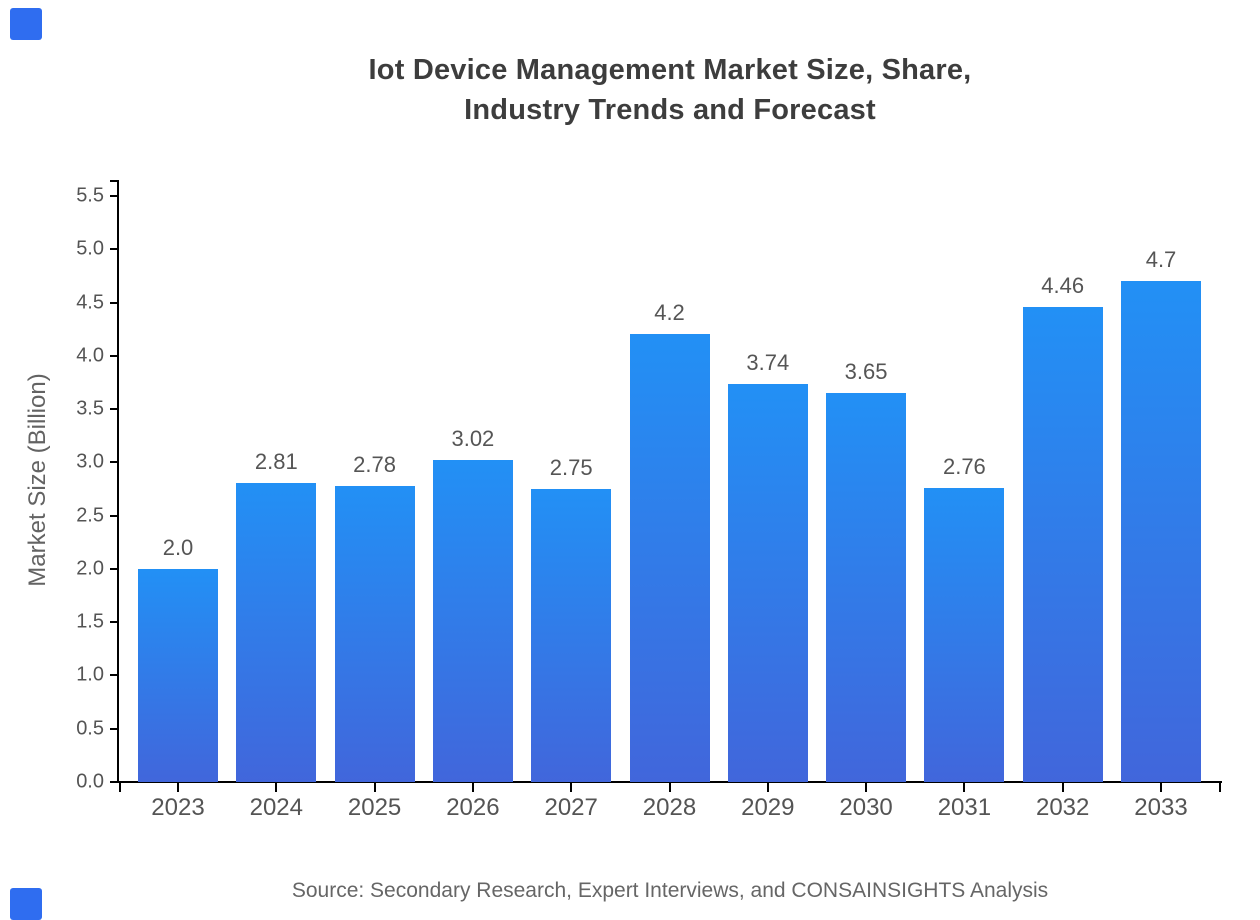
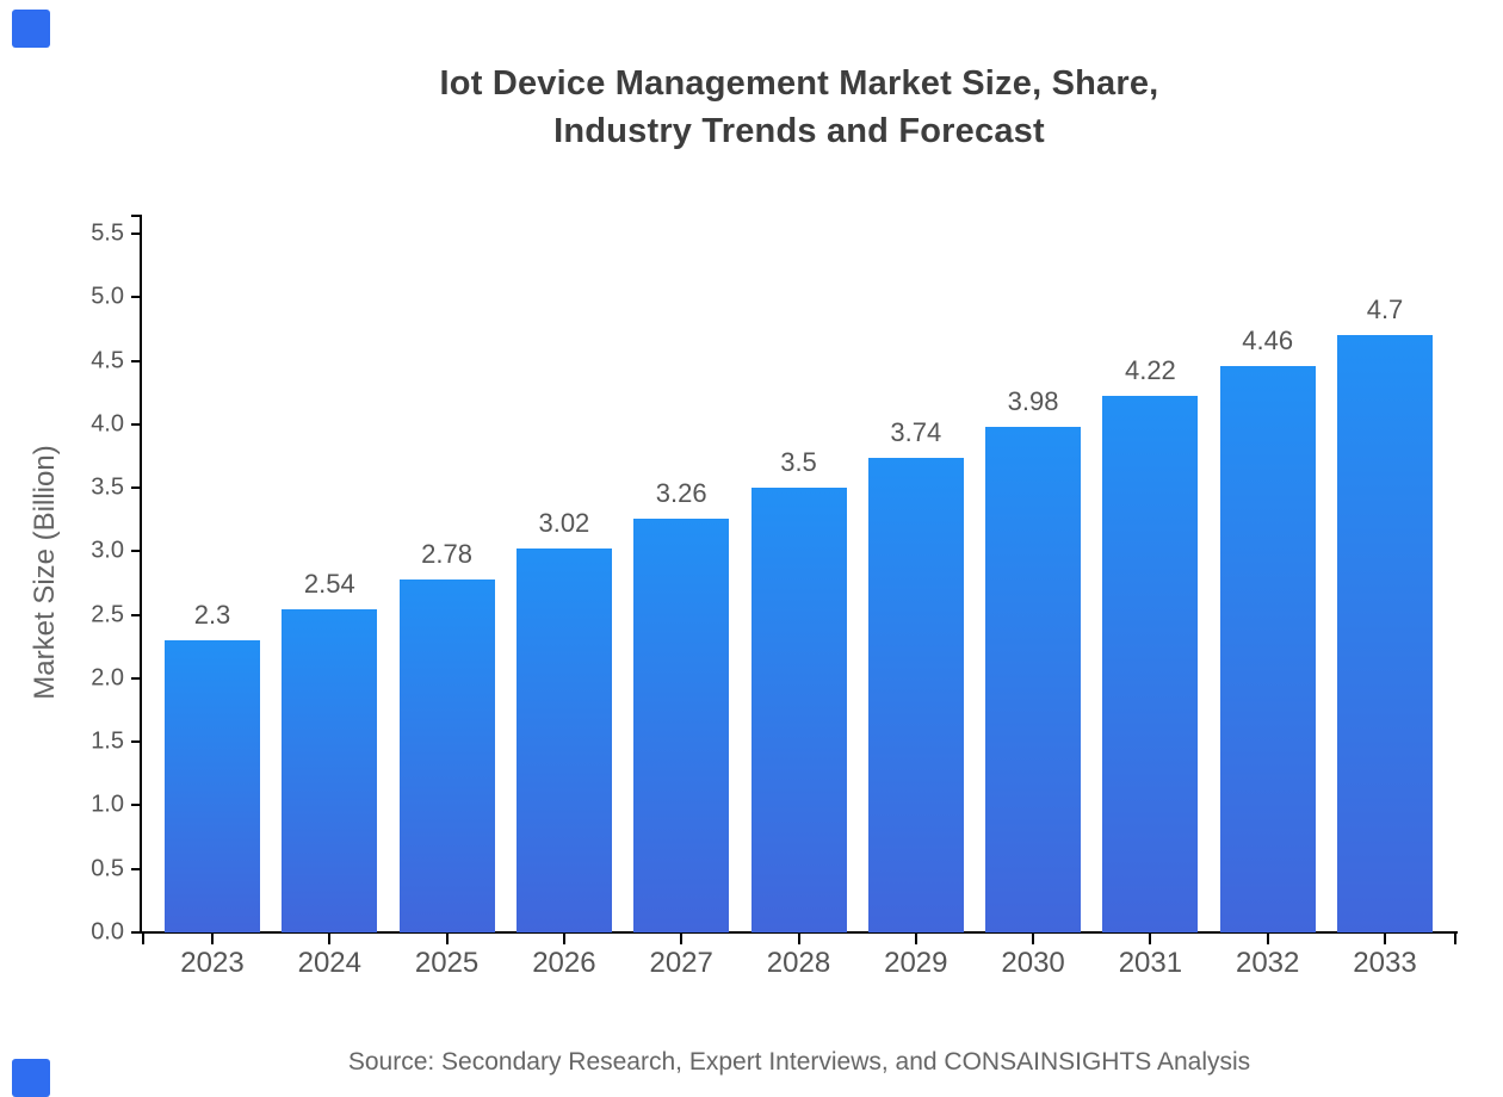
2023: 2.0 -> 2.3
2024: 2.81 -> 2.54
2027: 2.75 -> 3.26
2028: 4.2 -> 3.5
2030: 3.65 -> 3.98
2031: 2.76 -> 4.22
